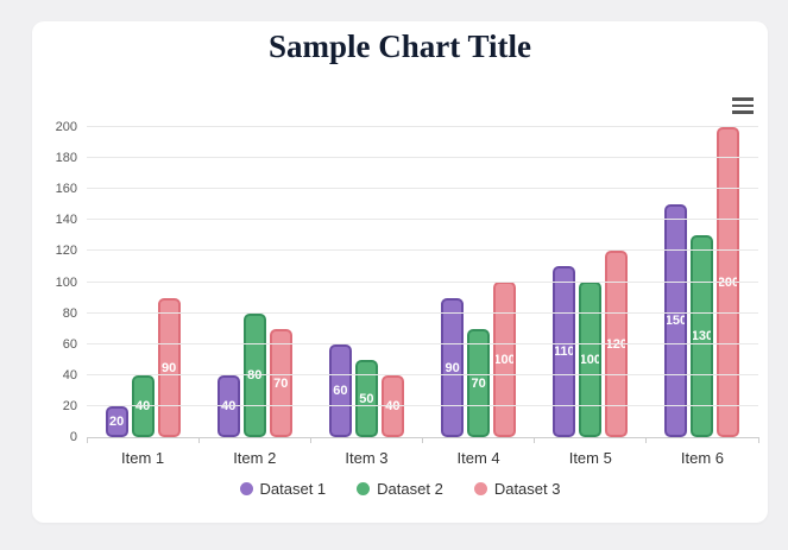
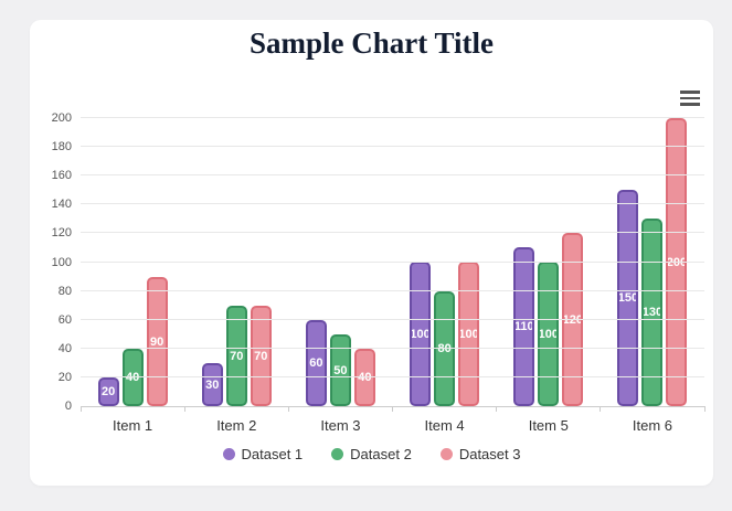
Dataset 1/Item 2: 40 -> 30
Dataset 2/Item 2: 80 -> 70
Dataset 1/Item 4: 90 -> 100
Dataset 2/Item 4: 70 -> 80
